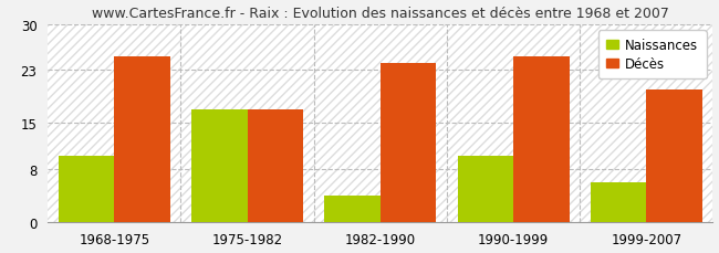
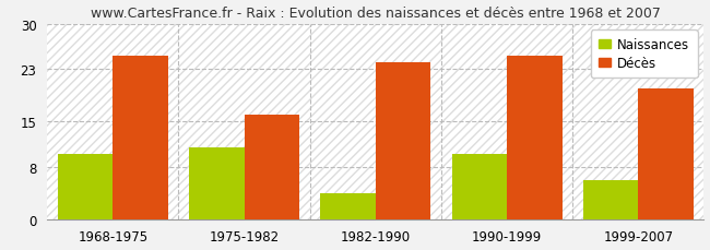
Naissances/1975-1982: 17 -> 11
Décès/1975-1982: 17 -> 16
